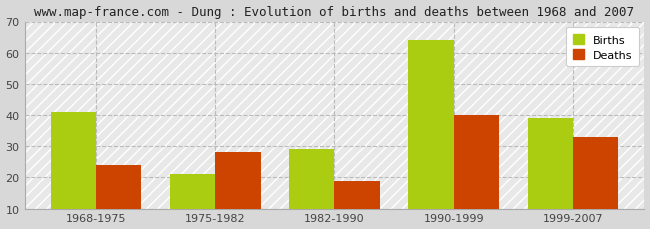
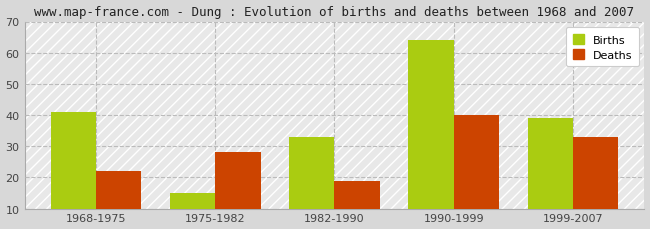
Deaths/1968-1975: 24 -> 22
Births/1975-1982: 21 -> 15
Births/1982-1990: 29 -> 33
